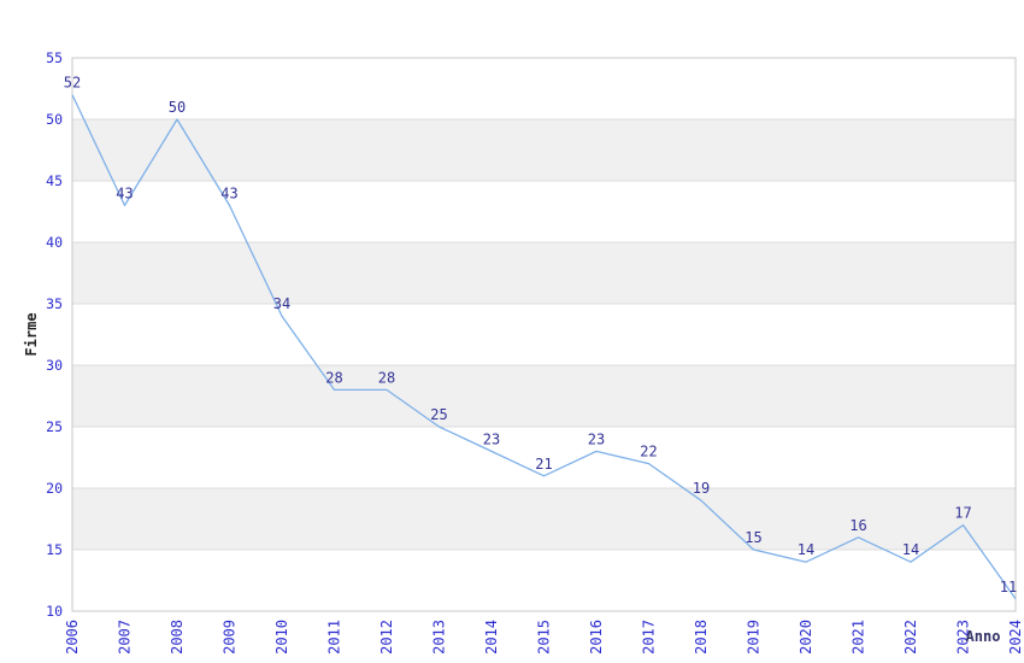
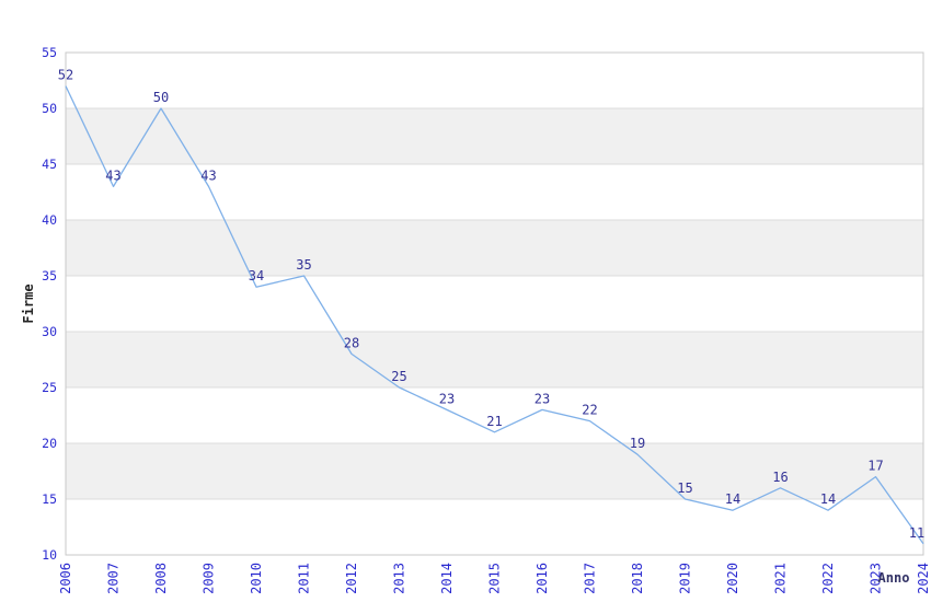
2011: 28 -> 35
